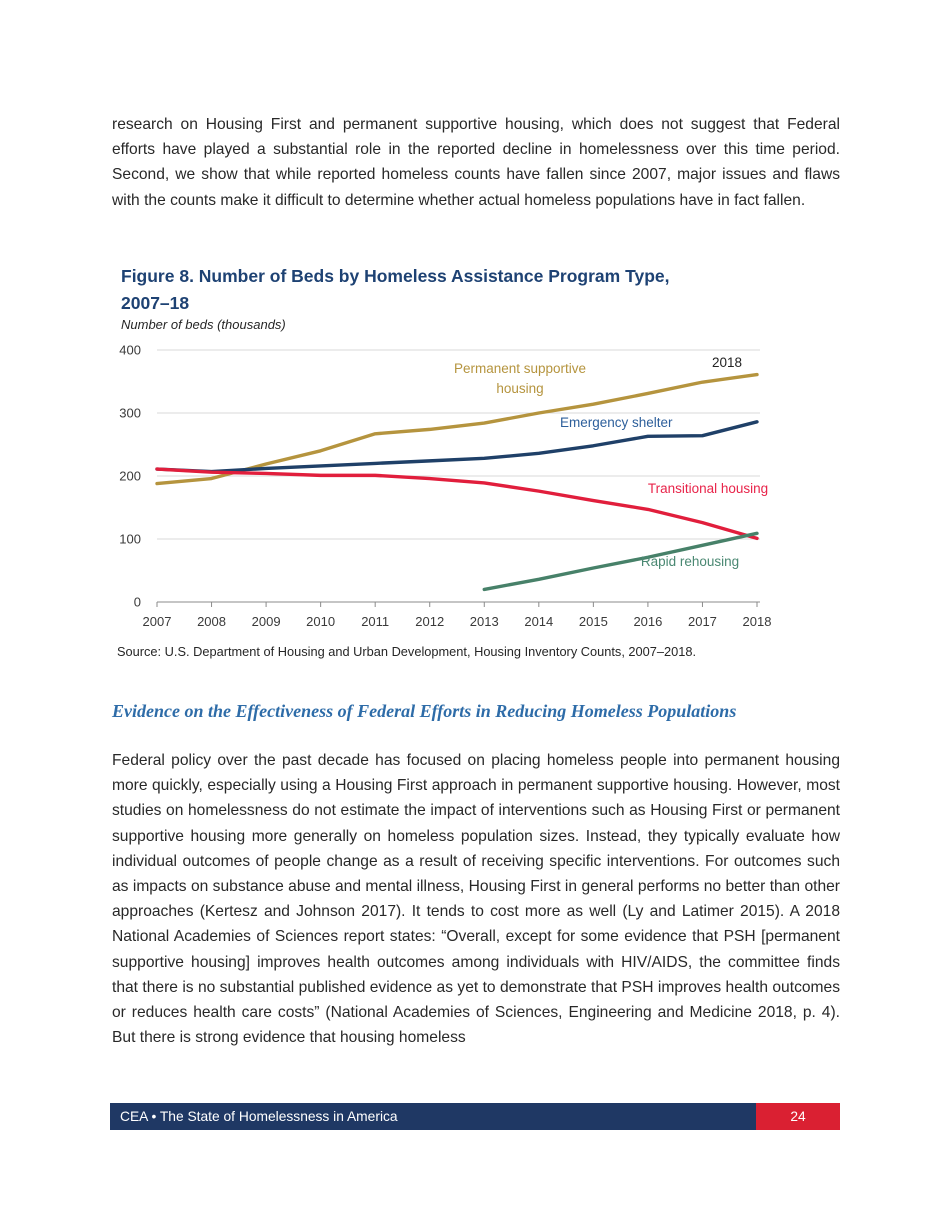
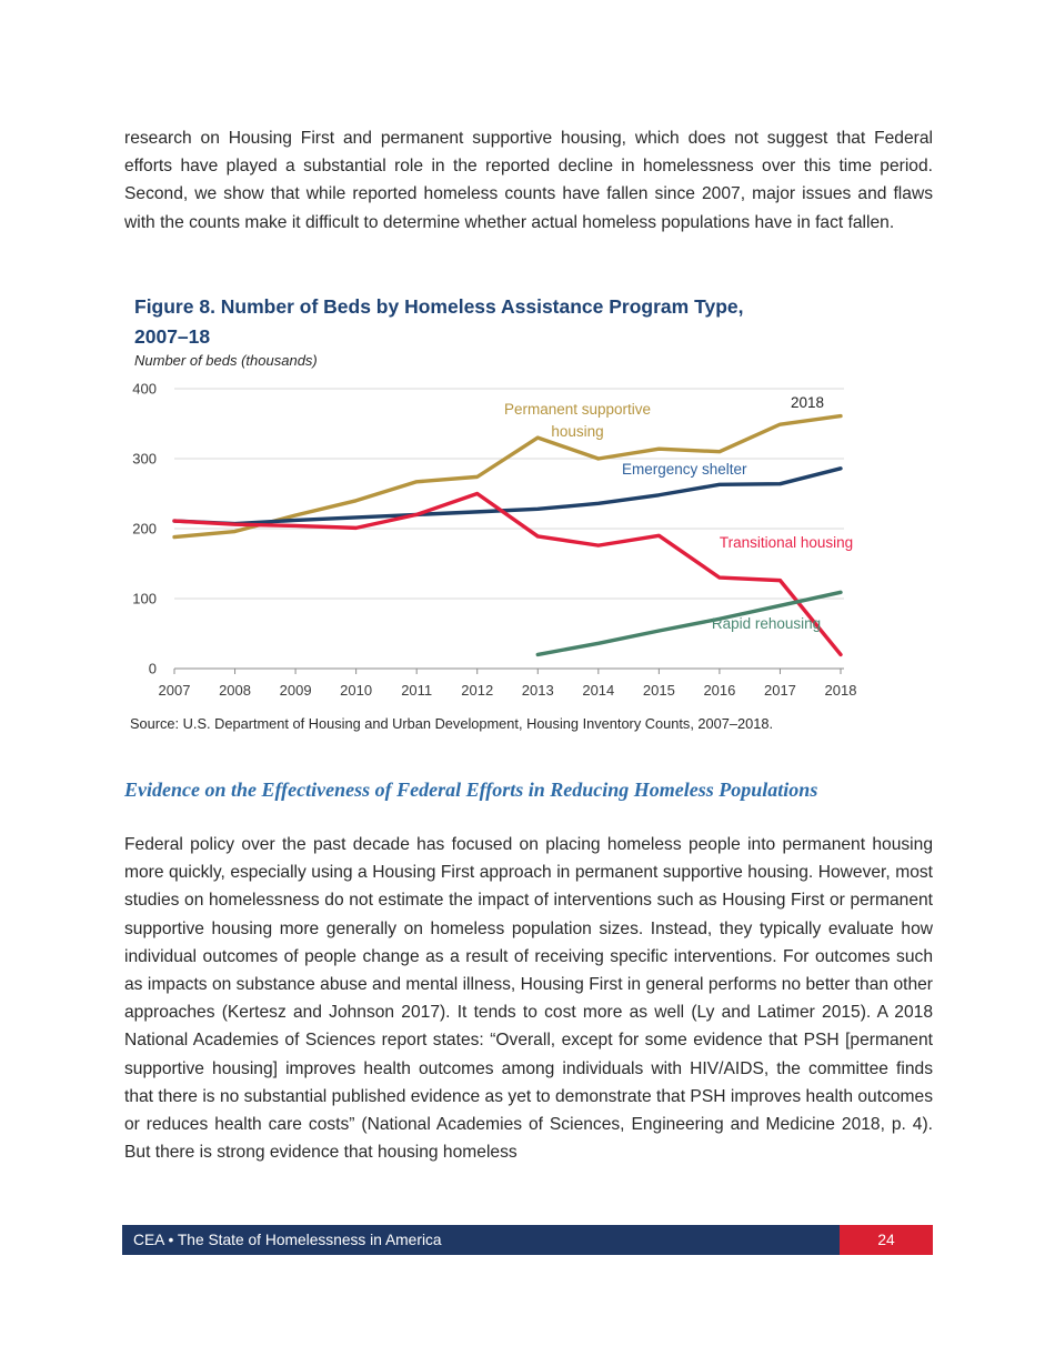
Transitional housing/2011: 200 -> 220
Transitional housing/2012: 200 -> 250
Permanent supportive housing/2013: 280 -> 330
Transitional housing/2015: 160 -> 190
Permanent supportive housing/2016: 330 -> 310
Transitional housing/2016: 150 -> 130
Transitional housing/2018: 100 -> 20
